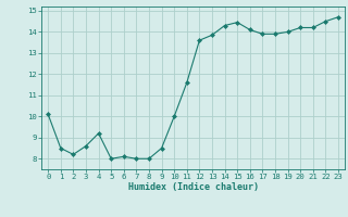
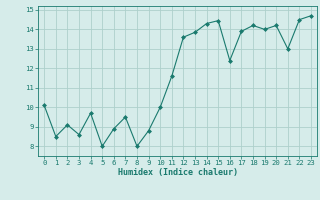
2: 8.2 -> 9.1
4: 9.2 -> 9.7
6: 8.1 -> 8.9
7: 8.0 -> 9.5
9: 8.5 -> 8.8
16: 14.1 -> 12.4
18: 13.9 -> 14.2
21: 14.2 -> 13.0
